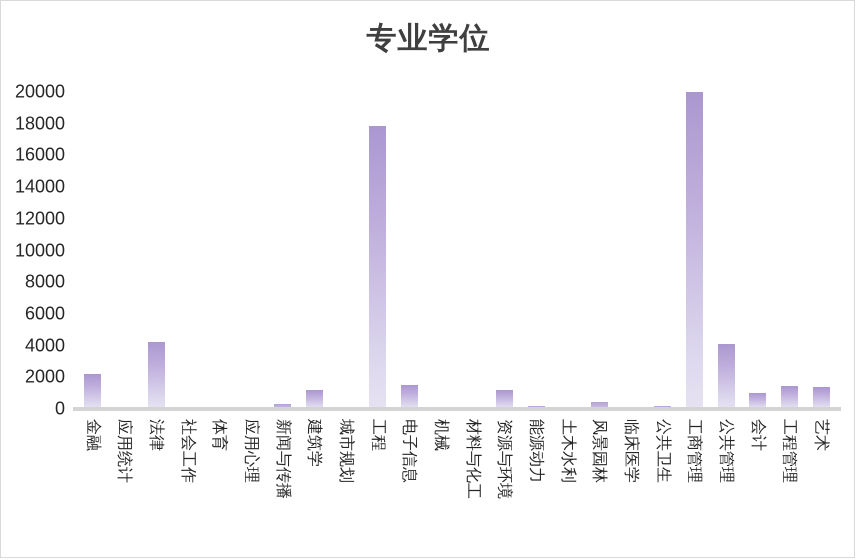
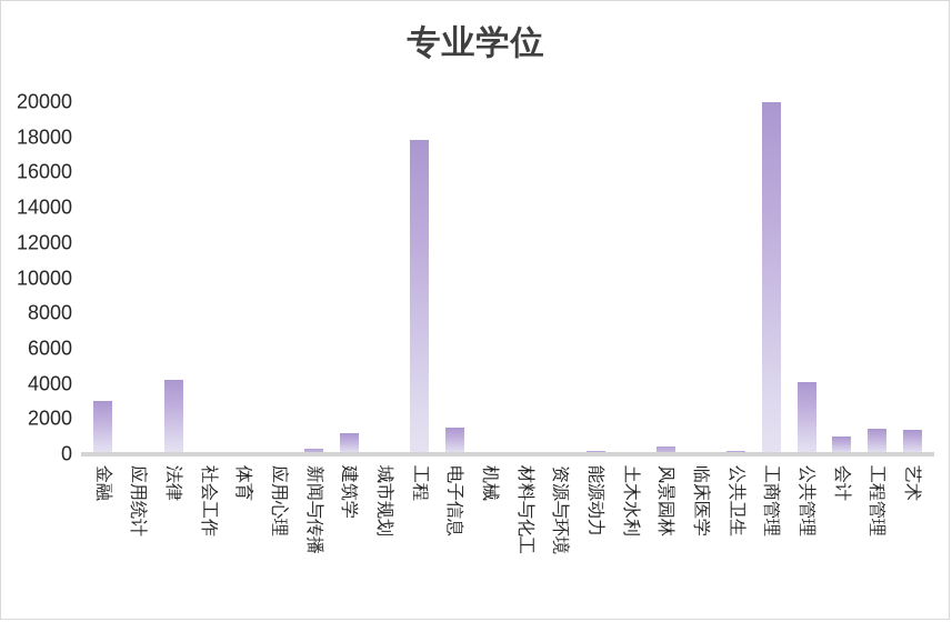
金融: 2200 -> 3000
资源与环境: 1200 -> 100
